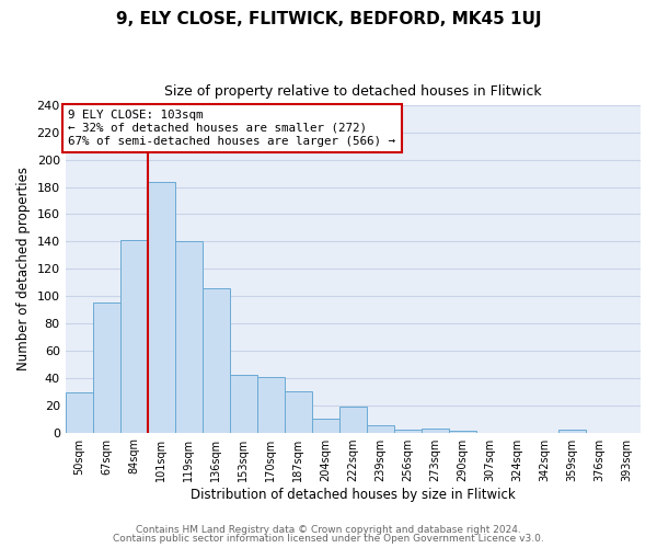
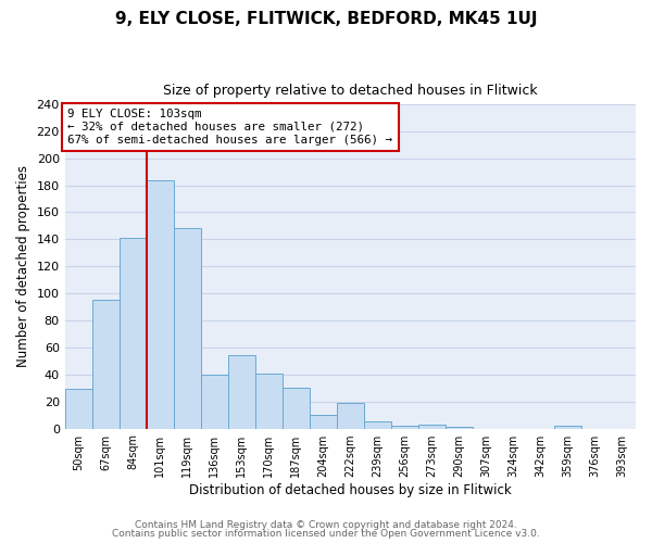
119sqm: 140 -> 148
136sqm: 106 -> 40
153sqm: 42 -> 54
